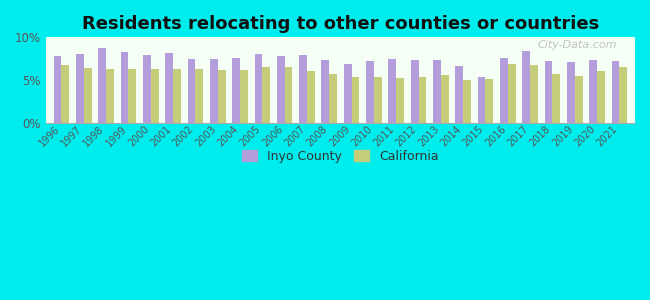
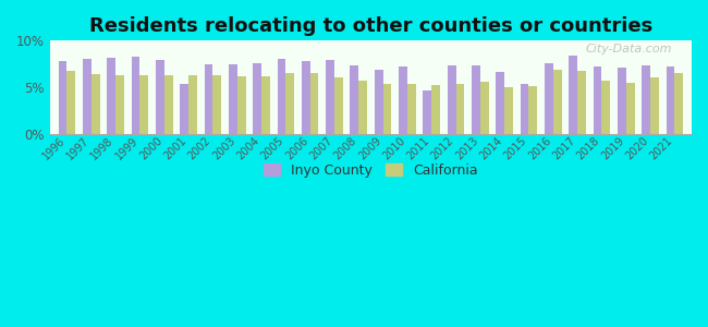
Inyo County/1998: 8.8% -> 8.2%
Inyo County/2001: 8.2% -> 5.4%
Inyo County/2011: 7.5% -> 4.6%
